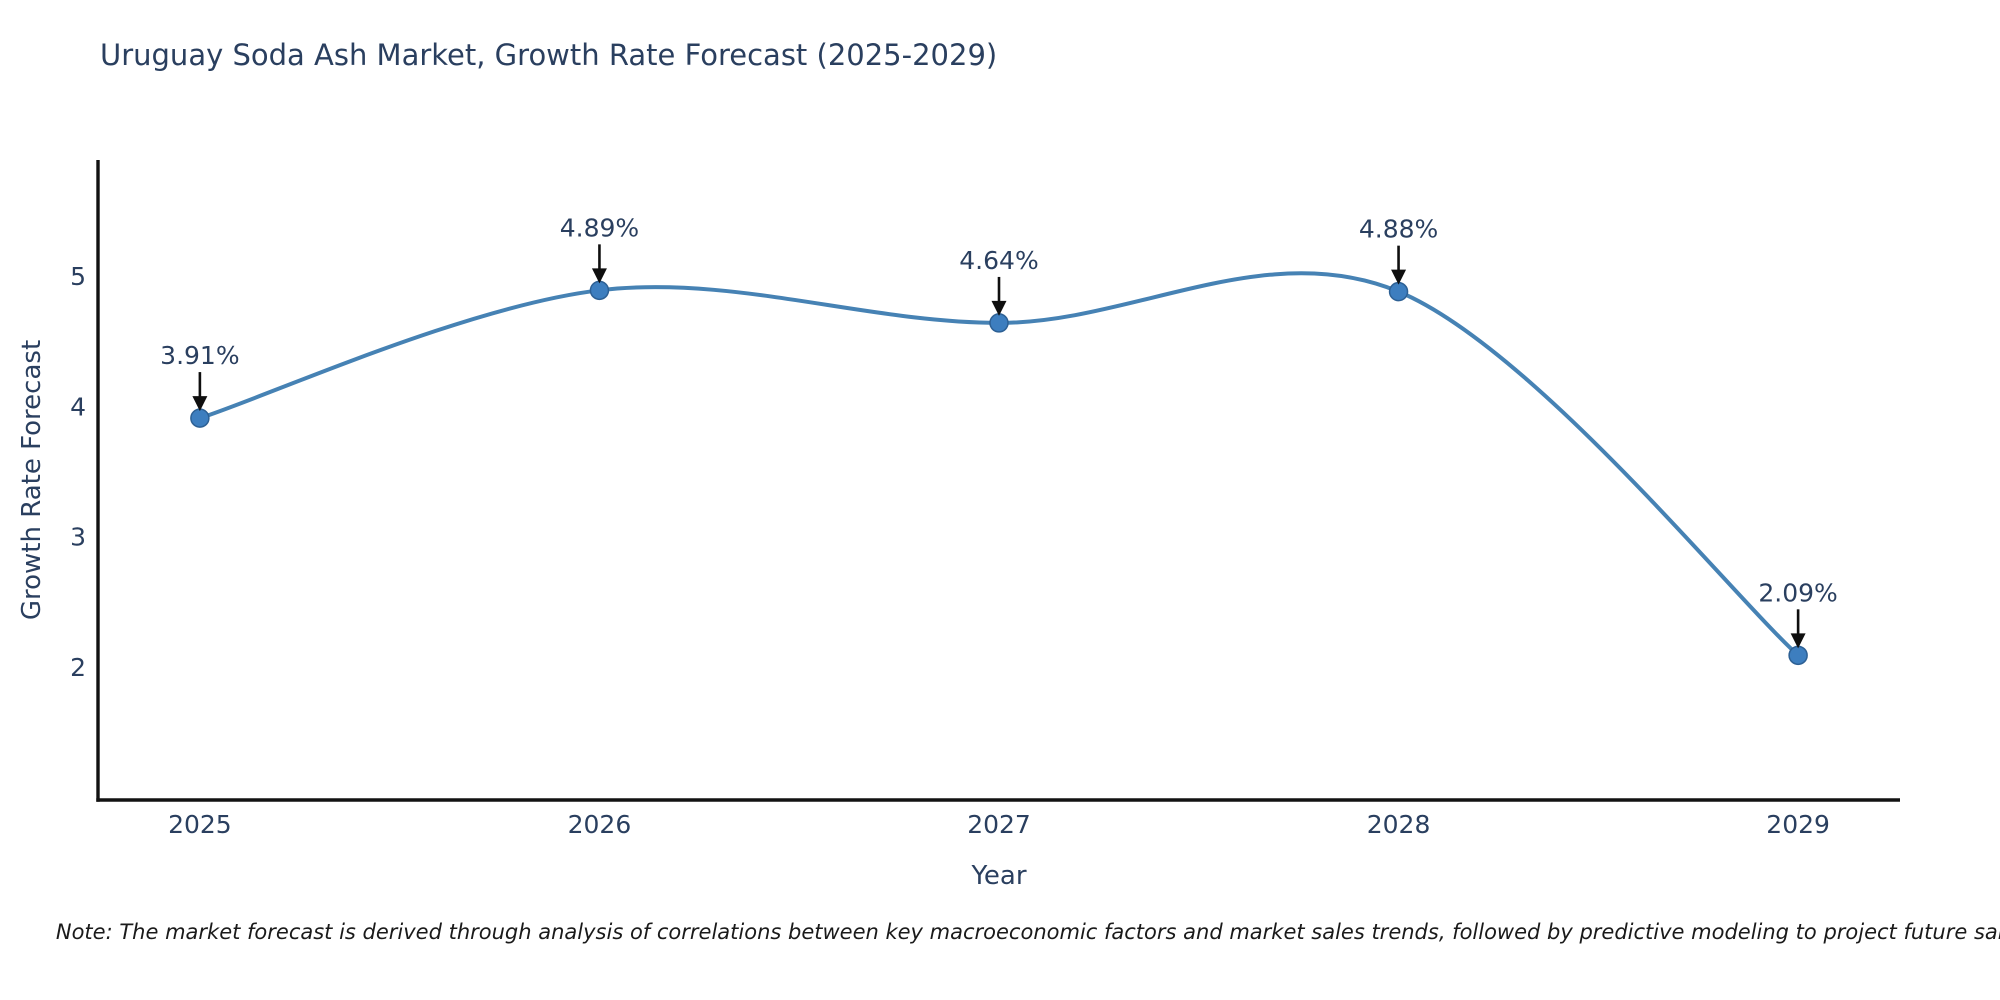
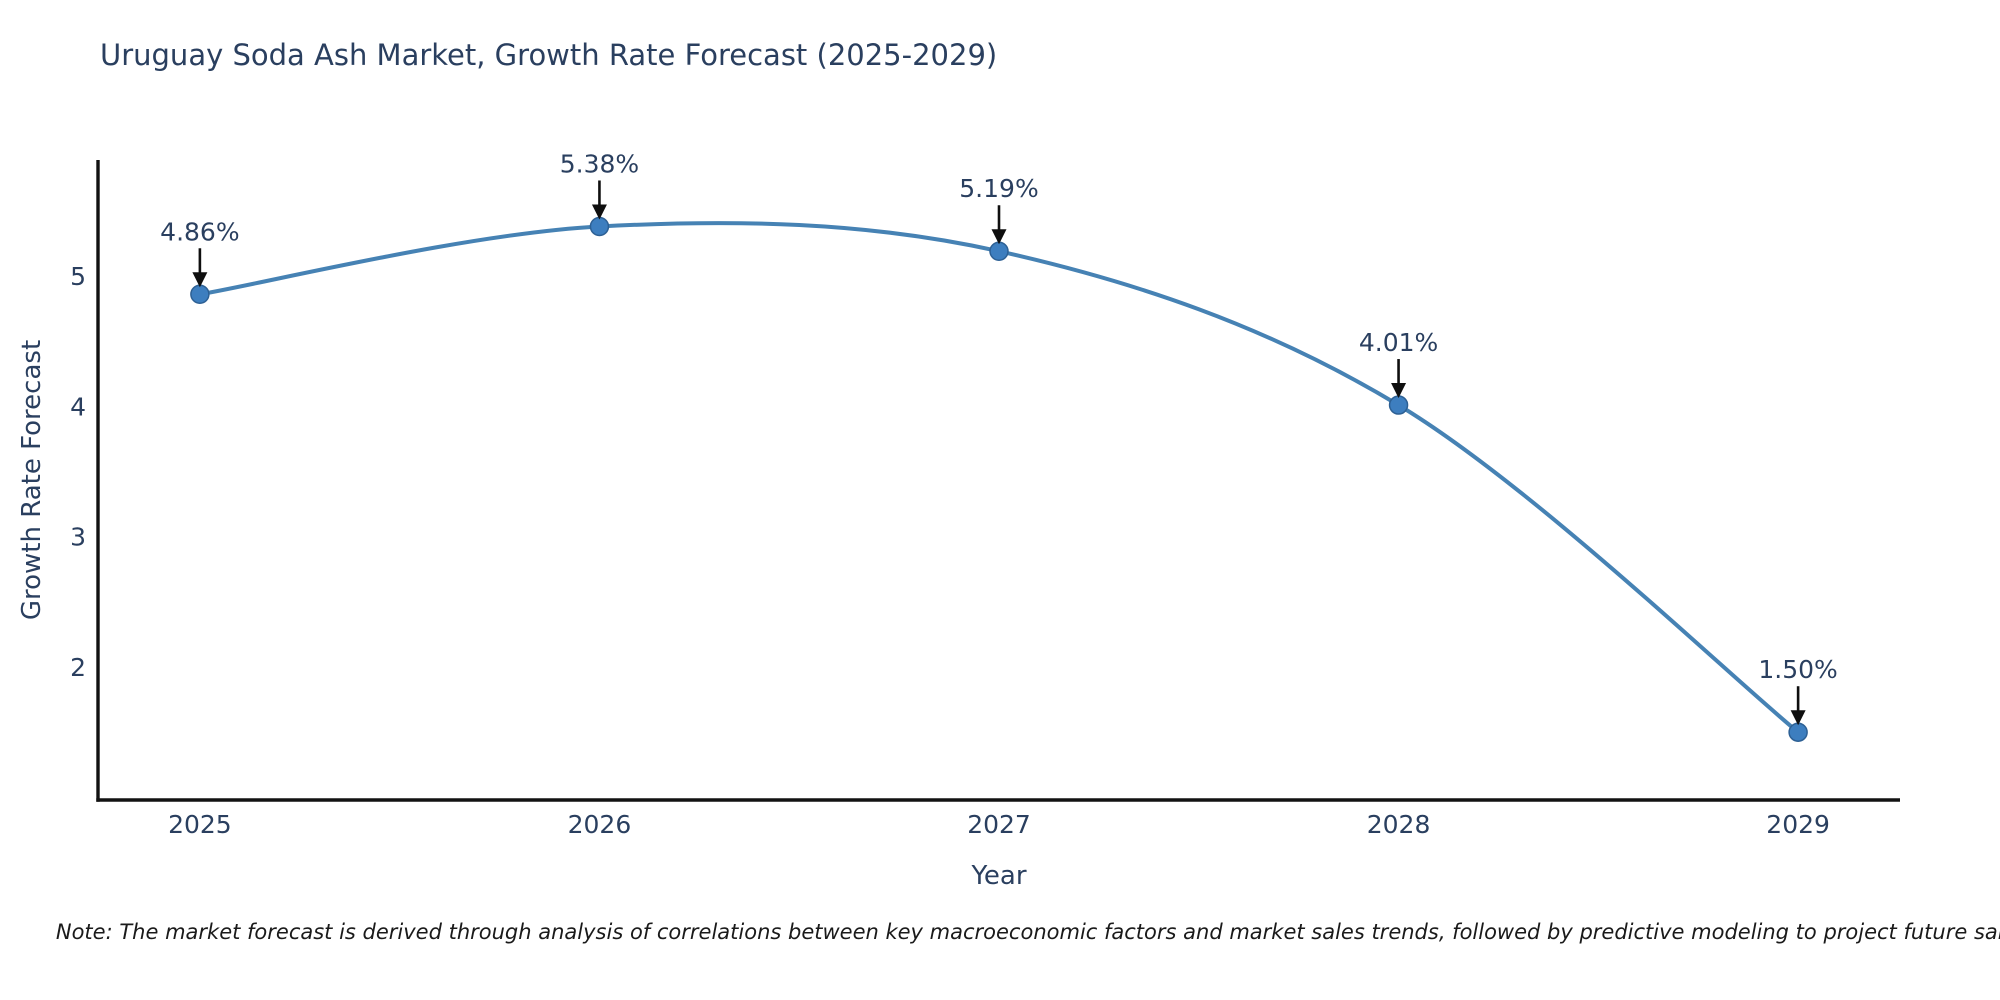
2025: 3.91% -> 4.86%
2026: 4.89% -> 5.38%
2027: 4.64% -> 5.19%
2028: 4.88% -> 4.01%
2029: 2.09% -> 1.50%
